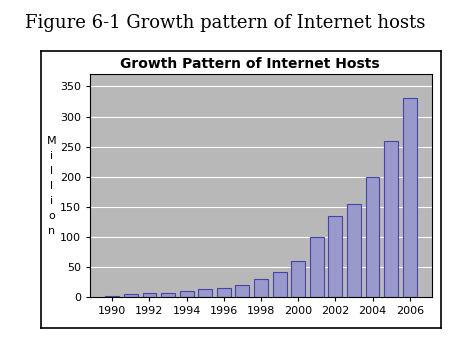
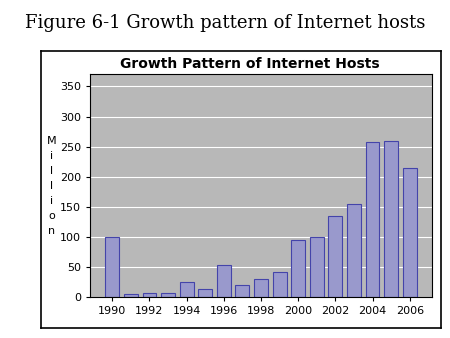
1990: 3 -> 100
1994: 10 -> 26
1996: 16 -> 54
2000: 60 -> 96
2004: 200 -> 258
2006: 330 -> 214
